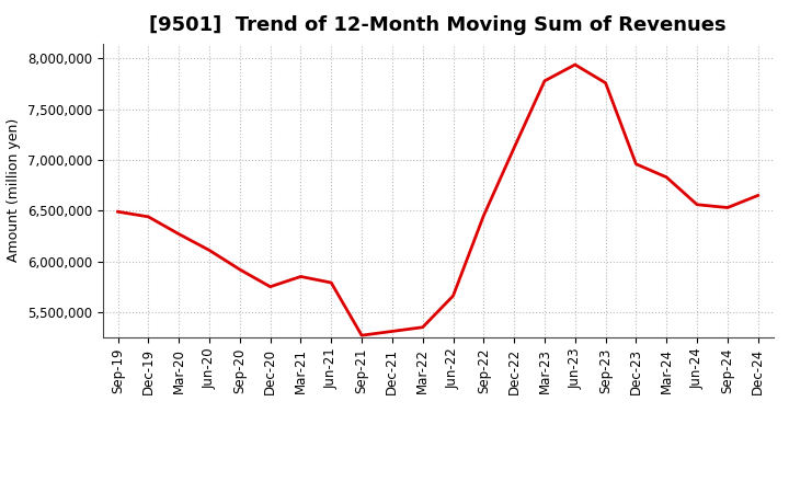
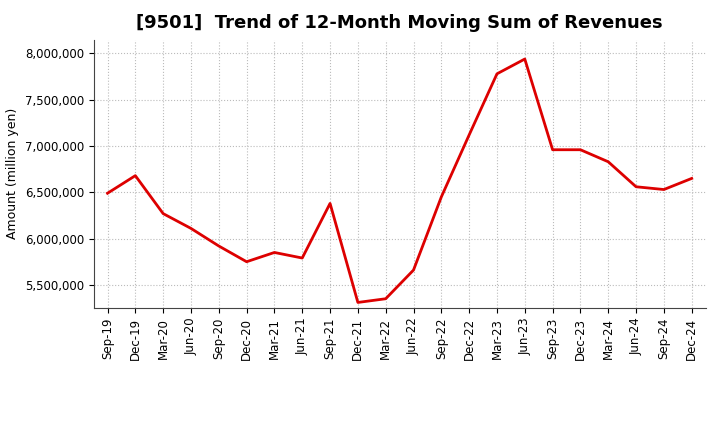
Dec-19: 6,440,000 -> 6,680,000
Sep-21: 5,270,000 -> 6,380,000
Sep-23: 7,760,000 -> 6,960,000
